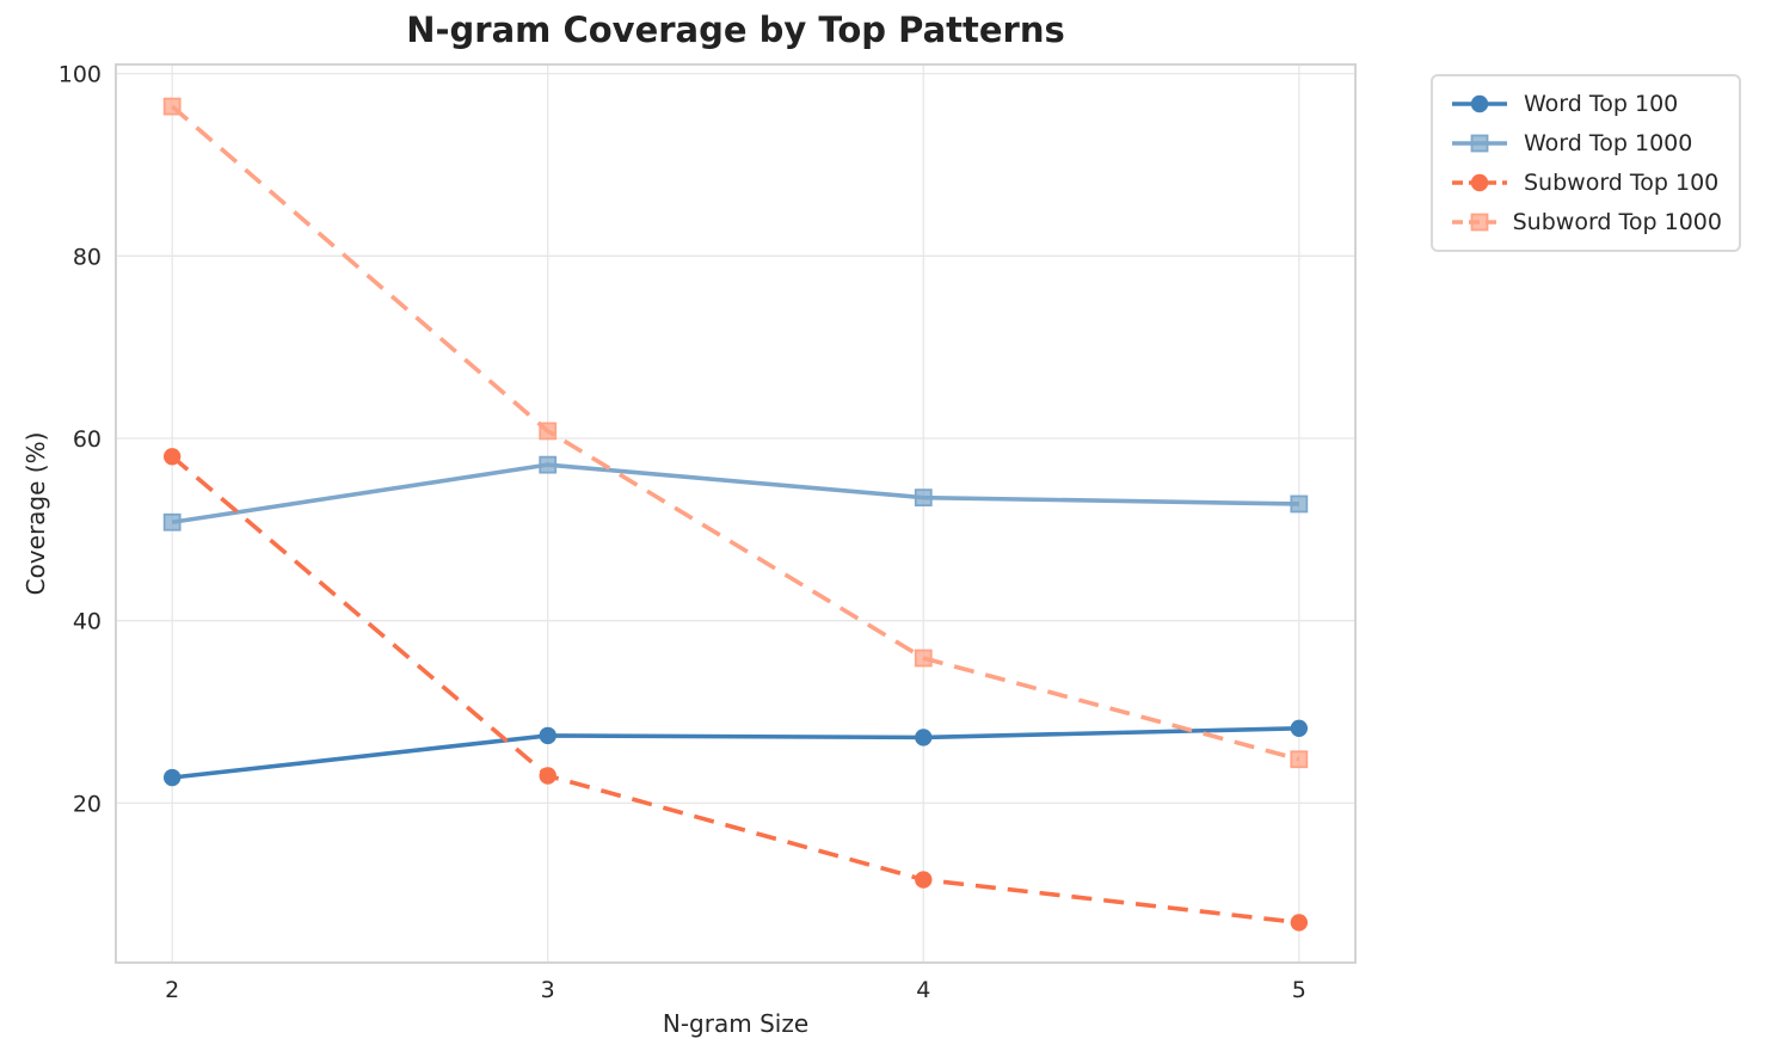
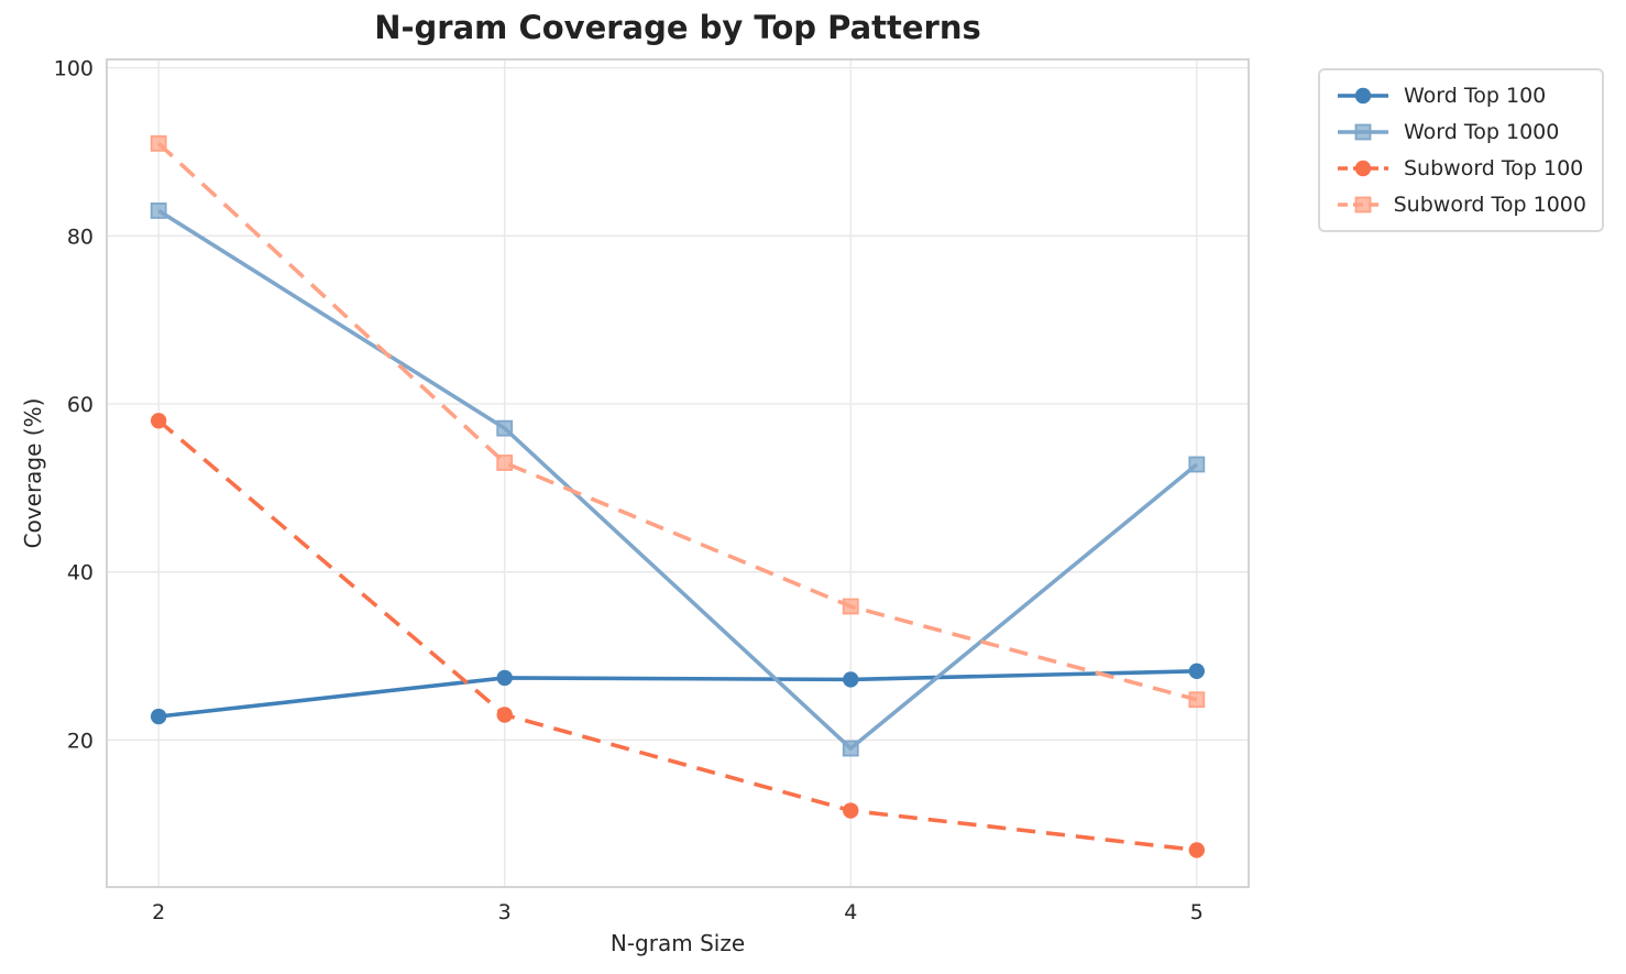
Word Top 1000/2: 51 -> 83
Subword Top 1000/2: 96 -> 91
Subword Top 1000/3: 61 -> 53
Word Top 1000/4: 54 -> 19
